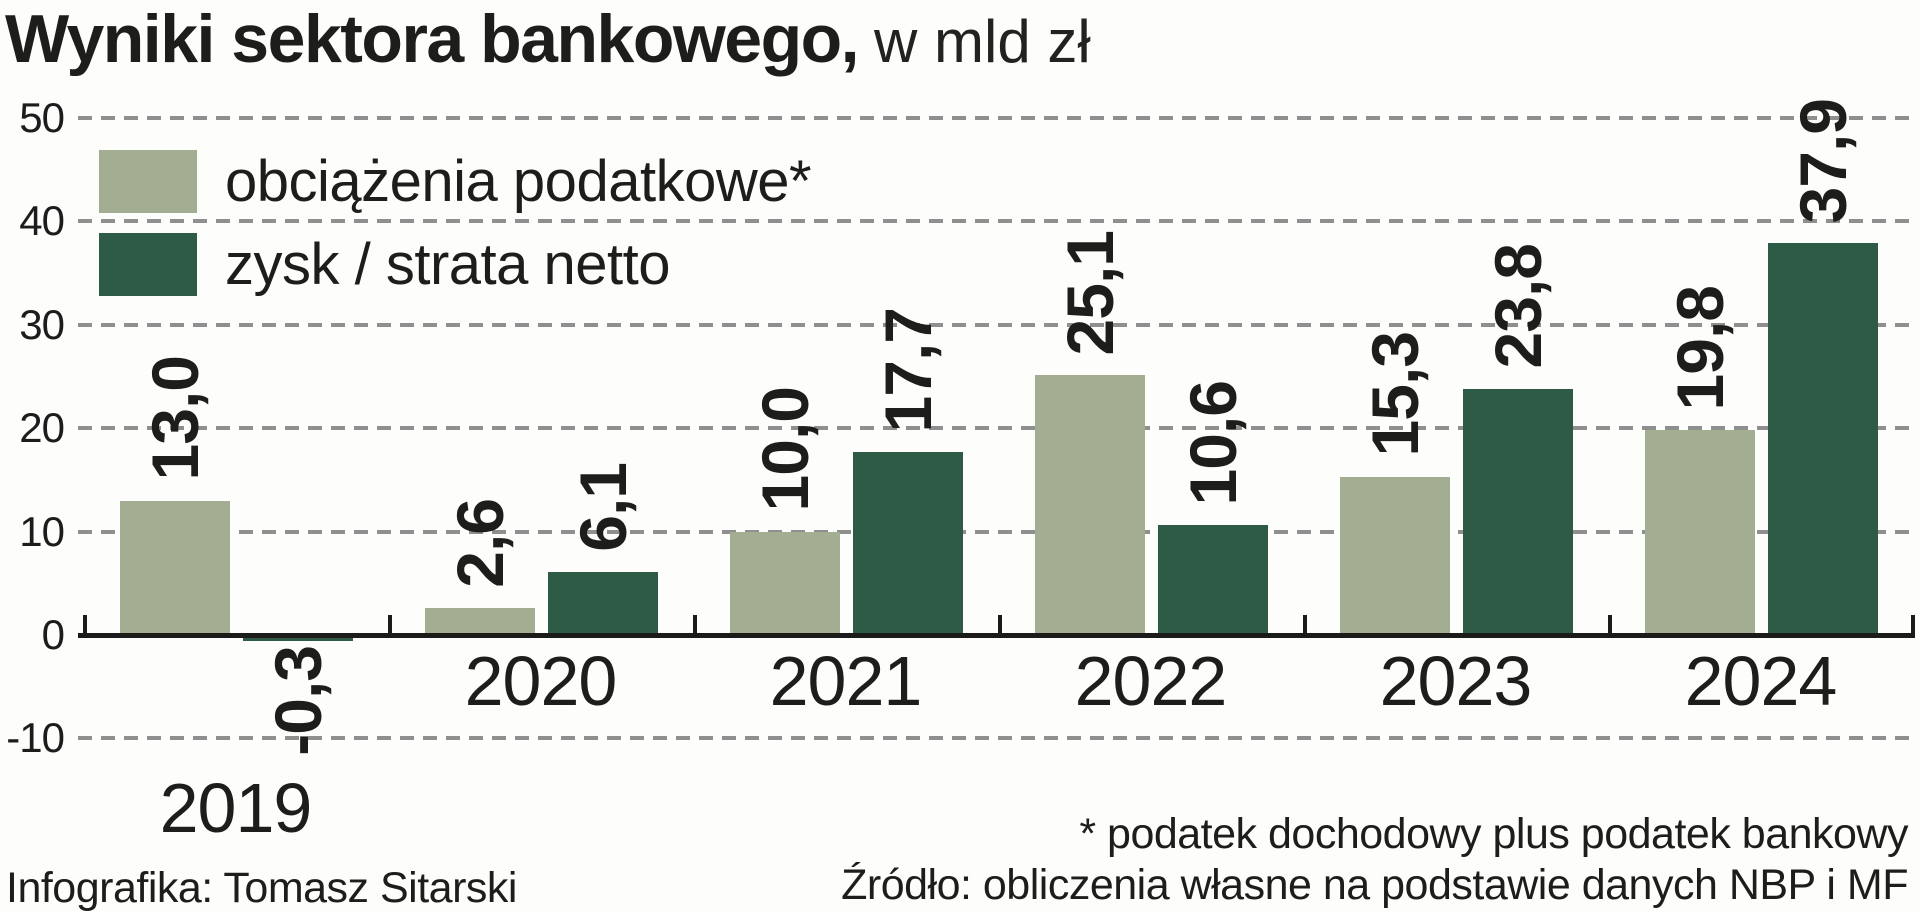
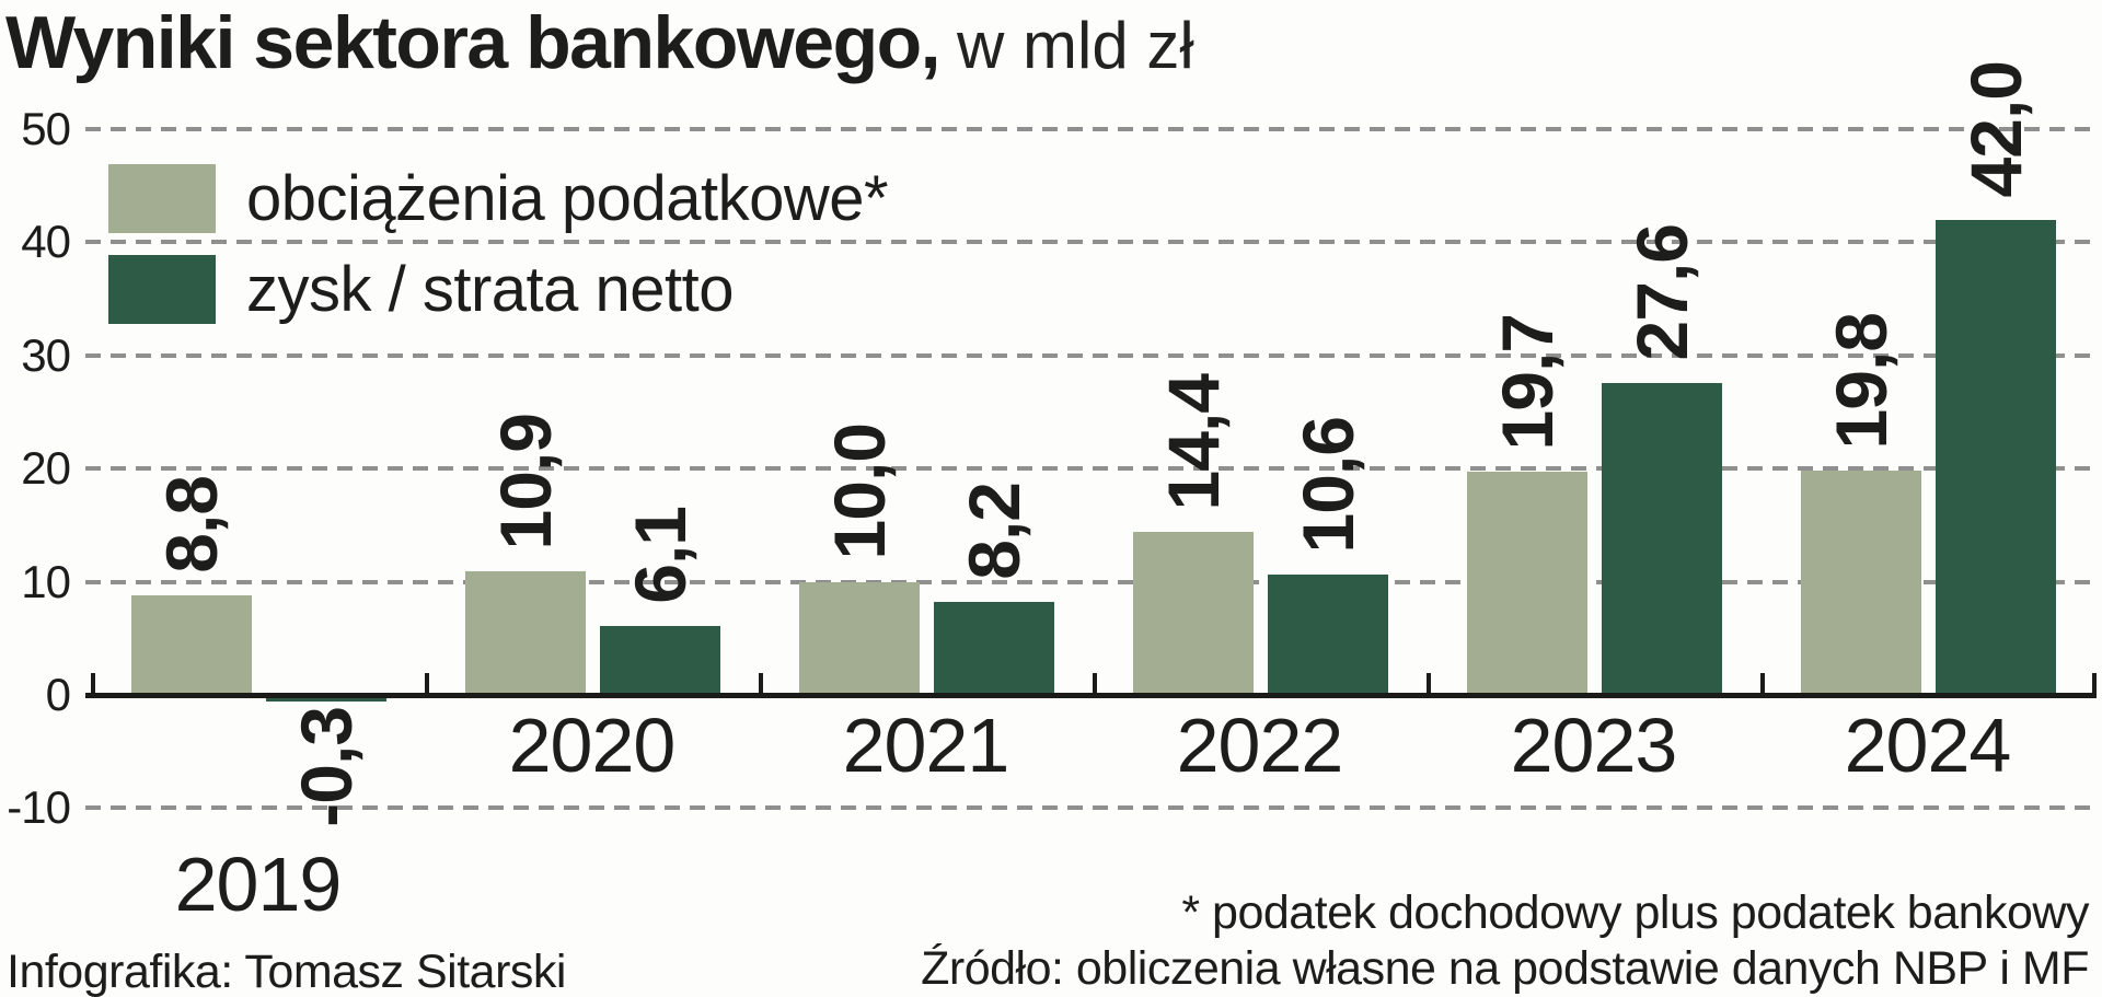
obciążenia podatkowe*/2019: 13,0 -> 8,8
obciążenia podatkowe*/2020: 2,6 -> 10,9
zysk / strata netto/2021: 17,7 -> 8,2
obciążenia podatkowe*/2022: 25,1 -> 14,4
obciążenia podatkowe*/2023: 15,3 -> 19,7
zysk / strata netto/2023: 23,8 -> 27,6
zysk / strata netto/2024: 37,9 -> 42,0
